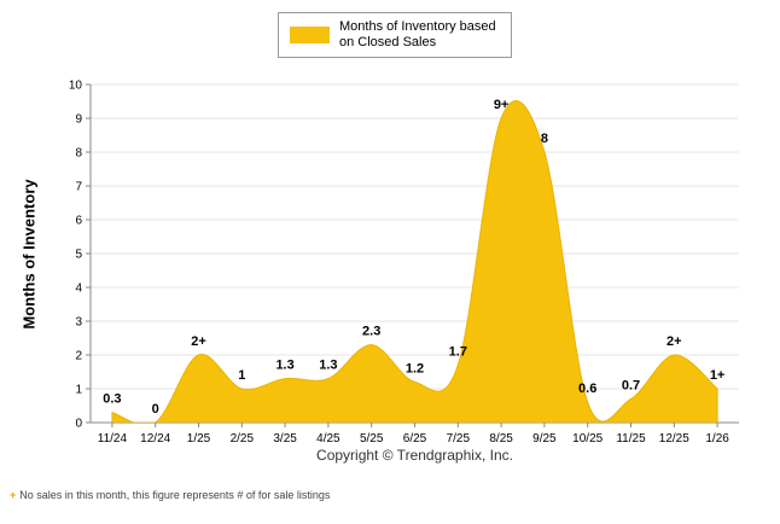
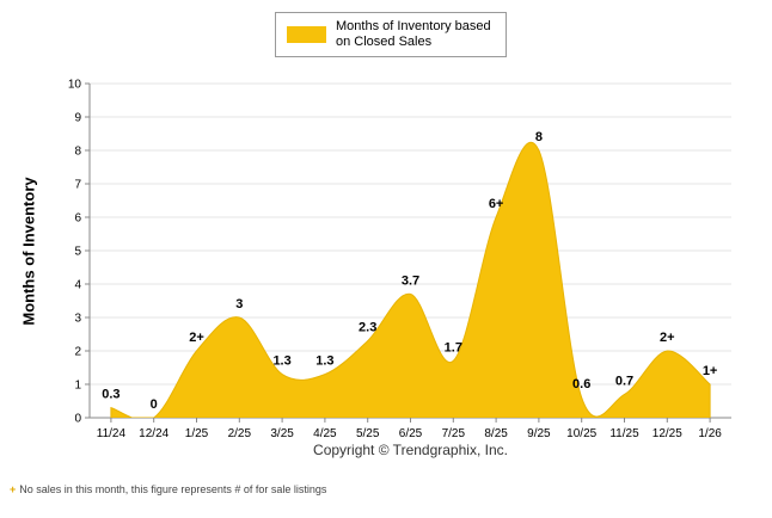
2/25: 1 -> 3
6/25: 1.2 -> 3.7
8/25: 9 -> 6
